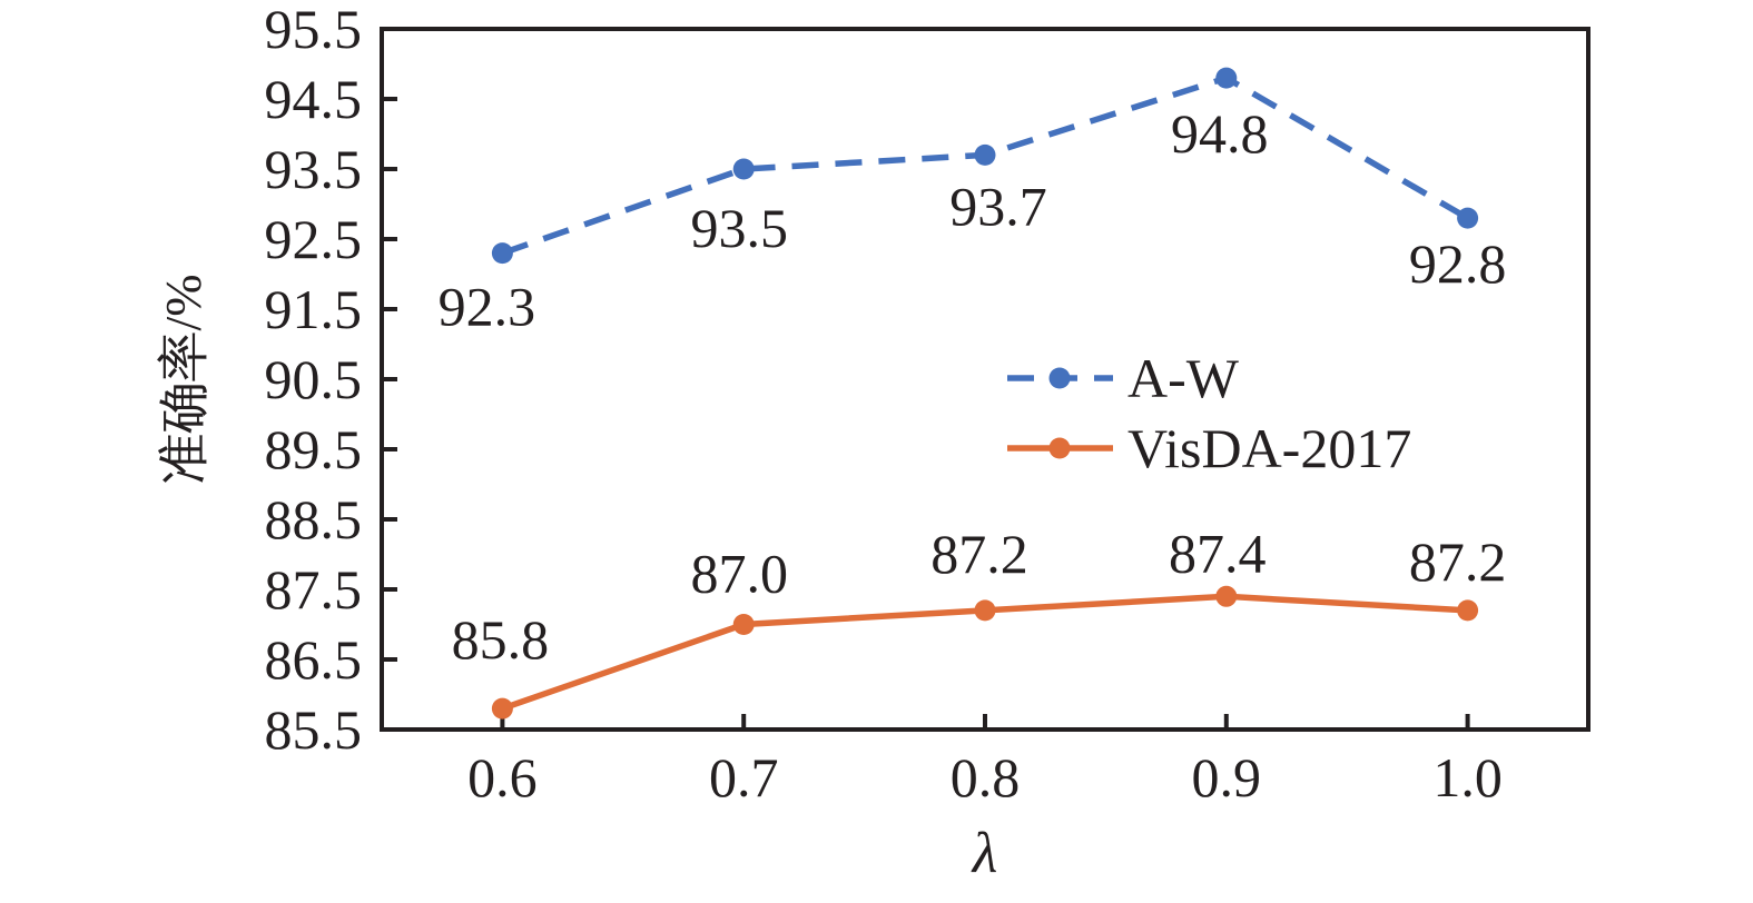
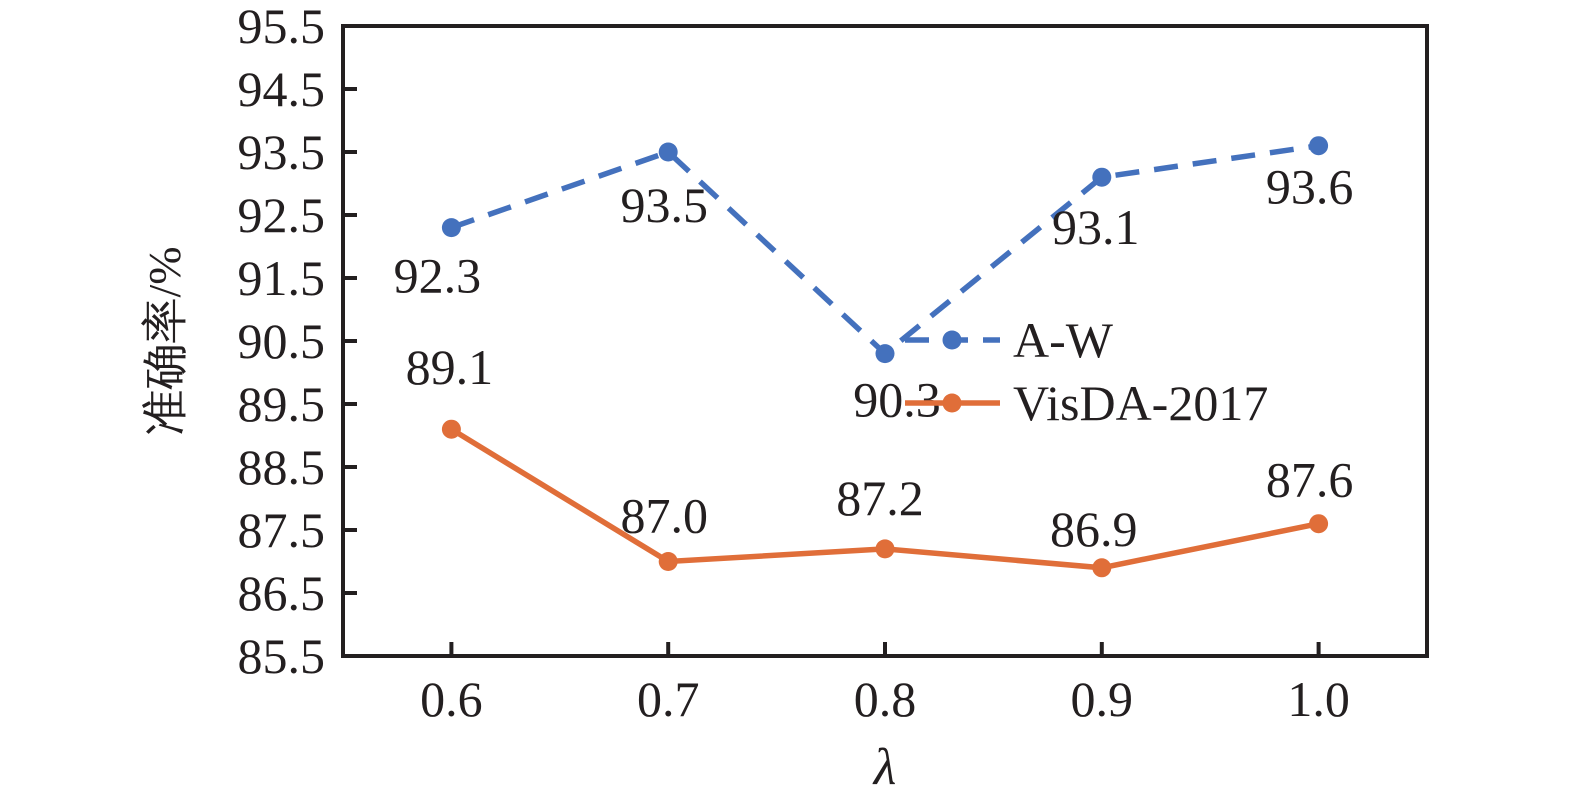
VisDA-2017/0.6: 85.8 -> 89.1
A-W/0.8: 93.7 -> 90.3
A-W/0.9: 94.8 -> 93.1
VisDA-2017/0.9: 87.4 -> 86.9
A-W/1.0: 92.8 -> 93.6
VisDA-2017/1.0: 87.2 -> 87.6
